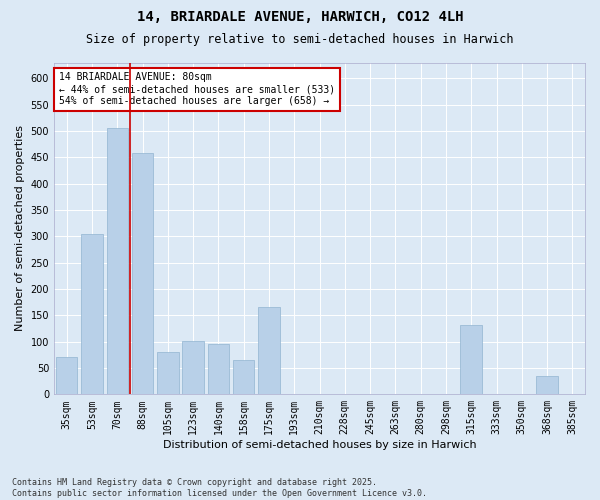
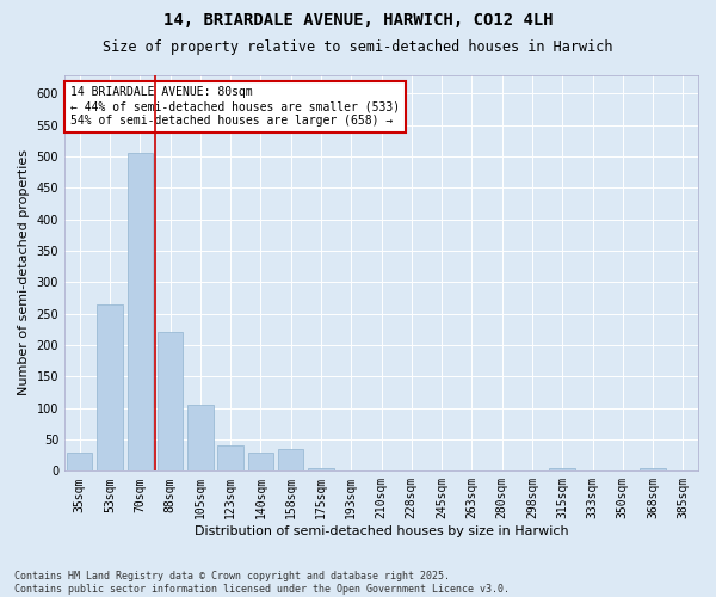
35sqm: 70 -> 30
53sqm: 304 -> 265
88sqm: 458 -> 220
105sqm: 80 -> 105
123sqm: 102 -> 40
140sqm: 96 -> 30
158sqm: 66 -> 35
175sqm: 166 -> 5
315sqm: 132 -> 5
368sqm: 34 -> 5
